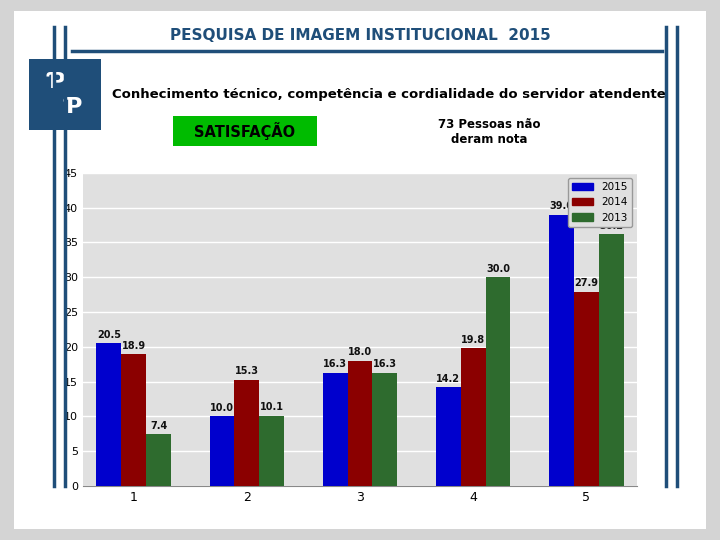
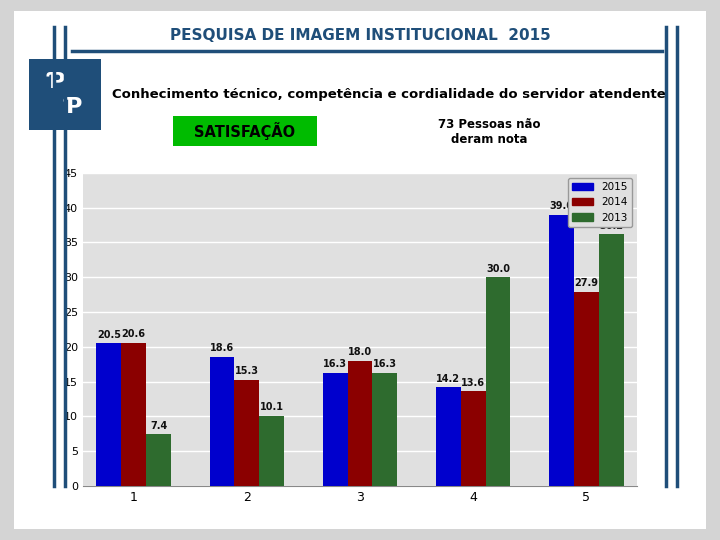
2014/1: 18.9 -> 20.6
2015/2: 10.0 -> 18.6
2014/4: 19.8 -> 13.6
